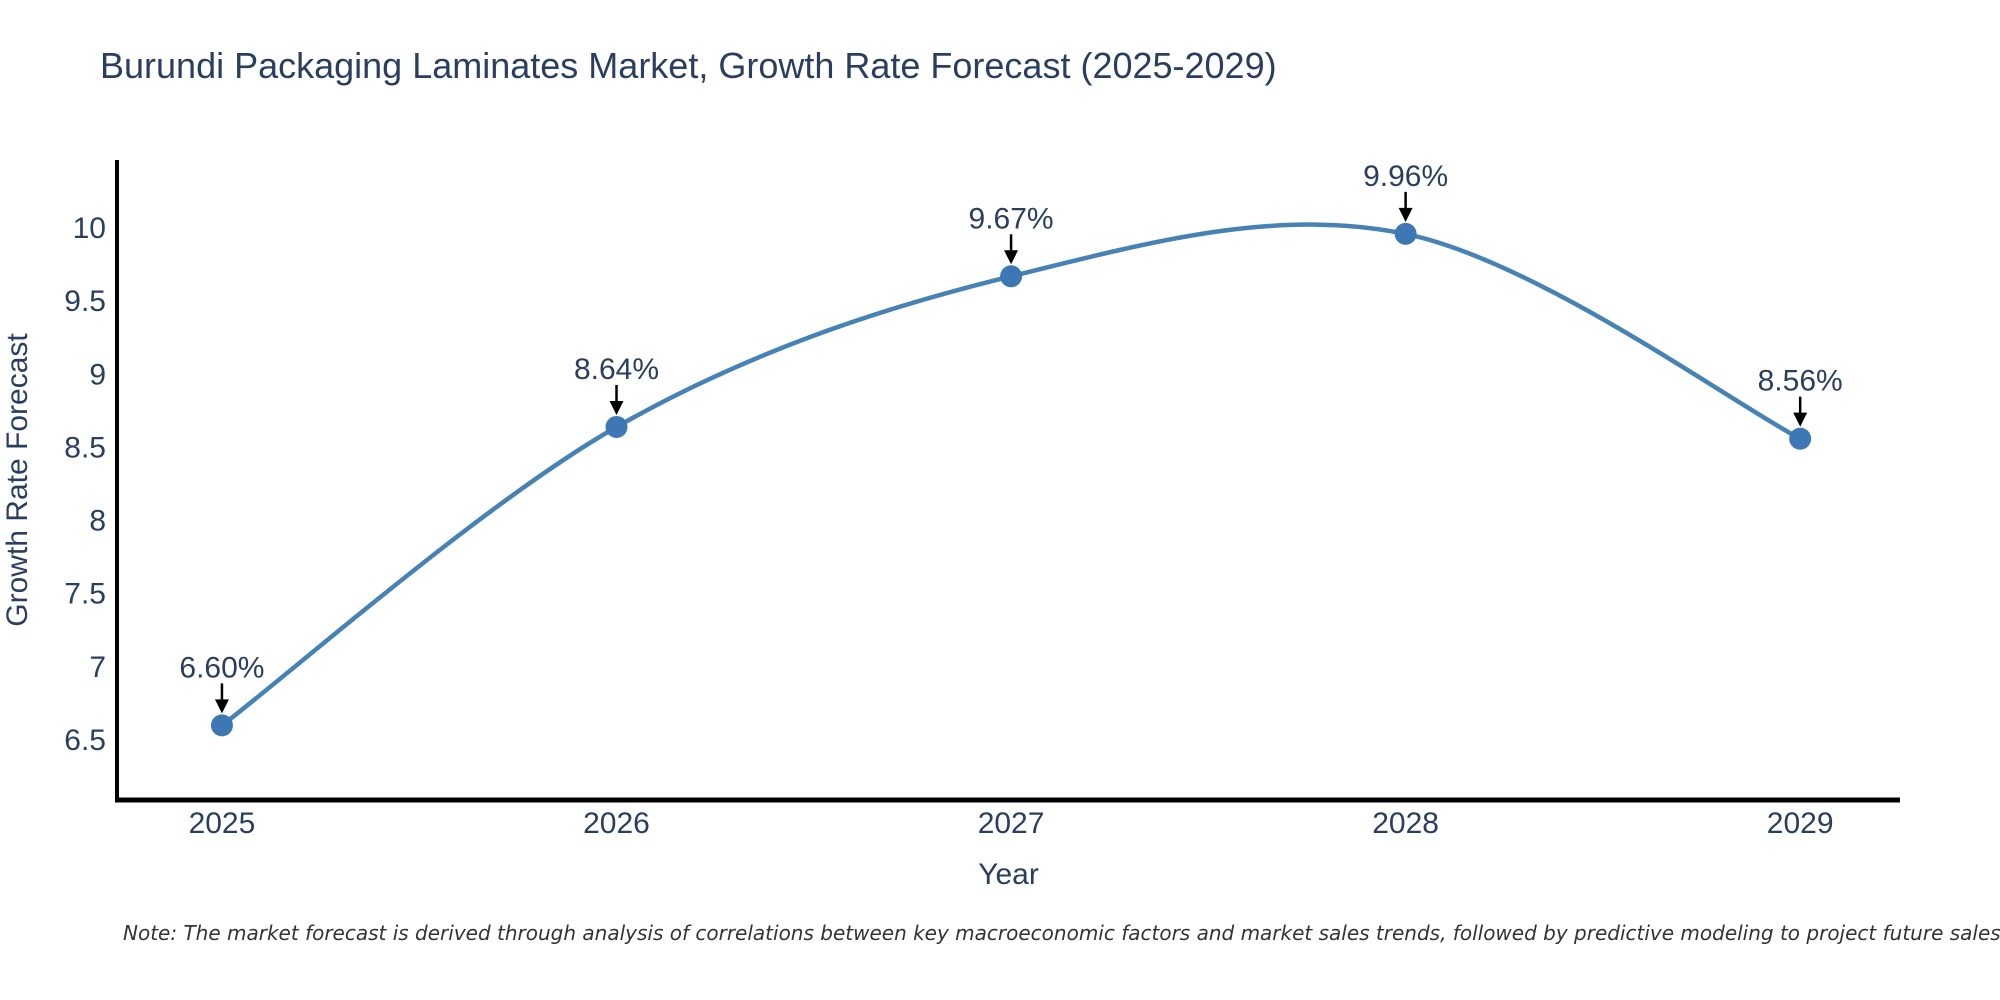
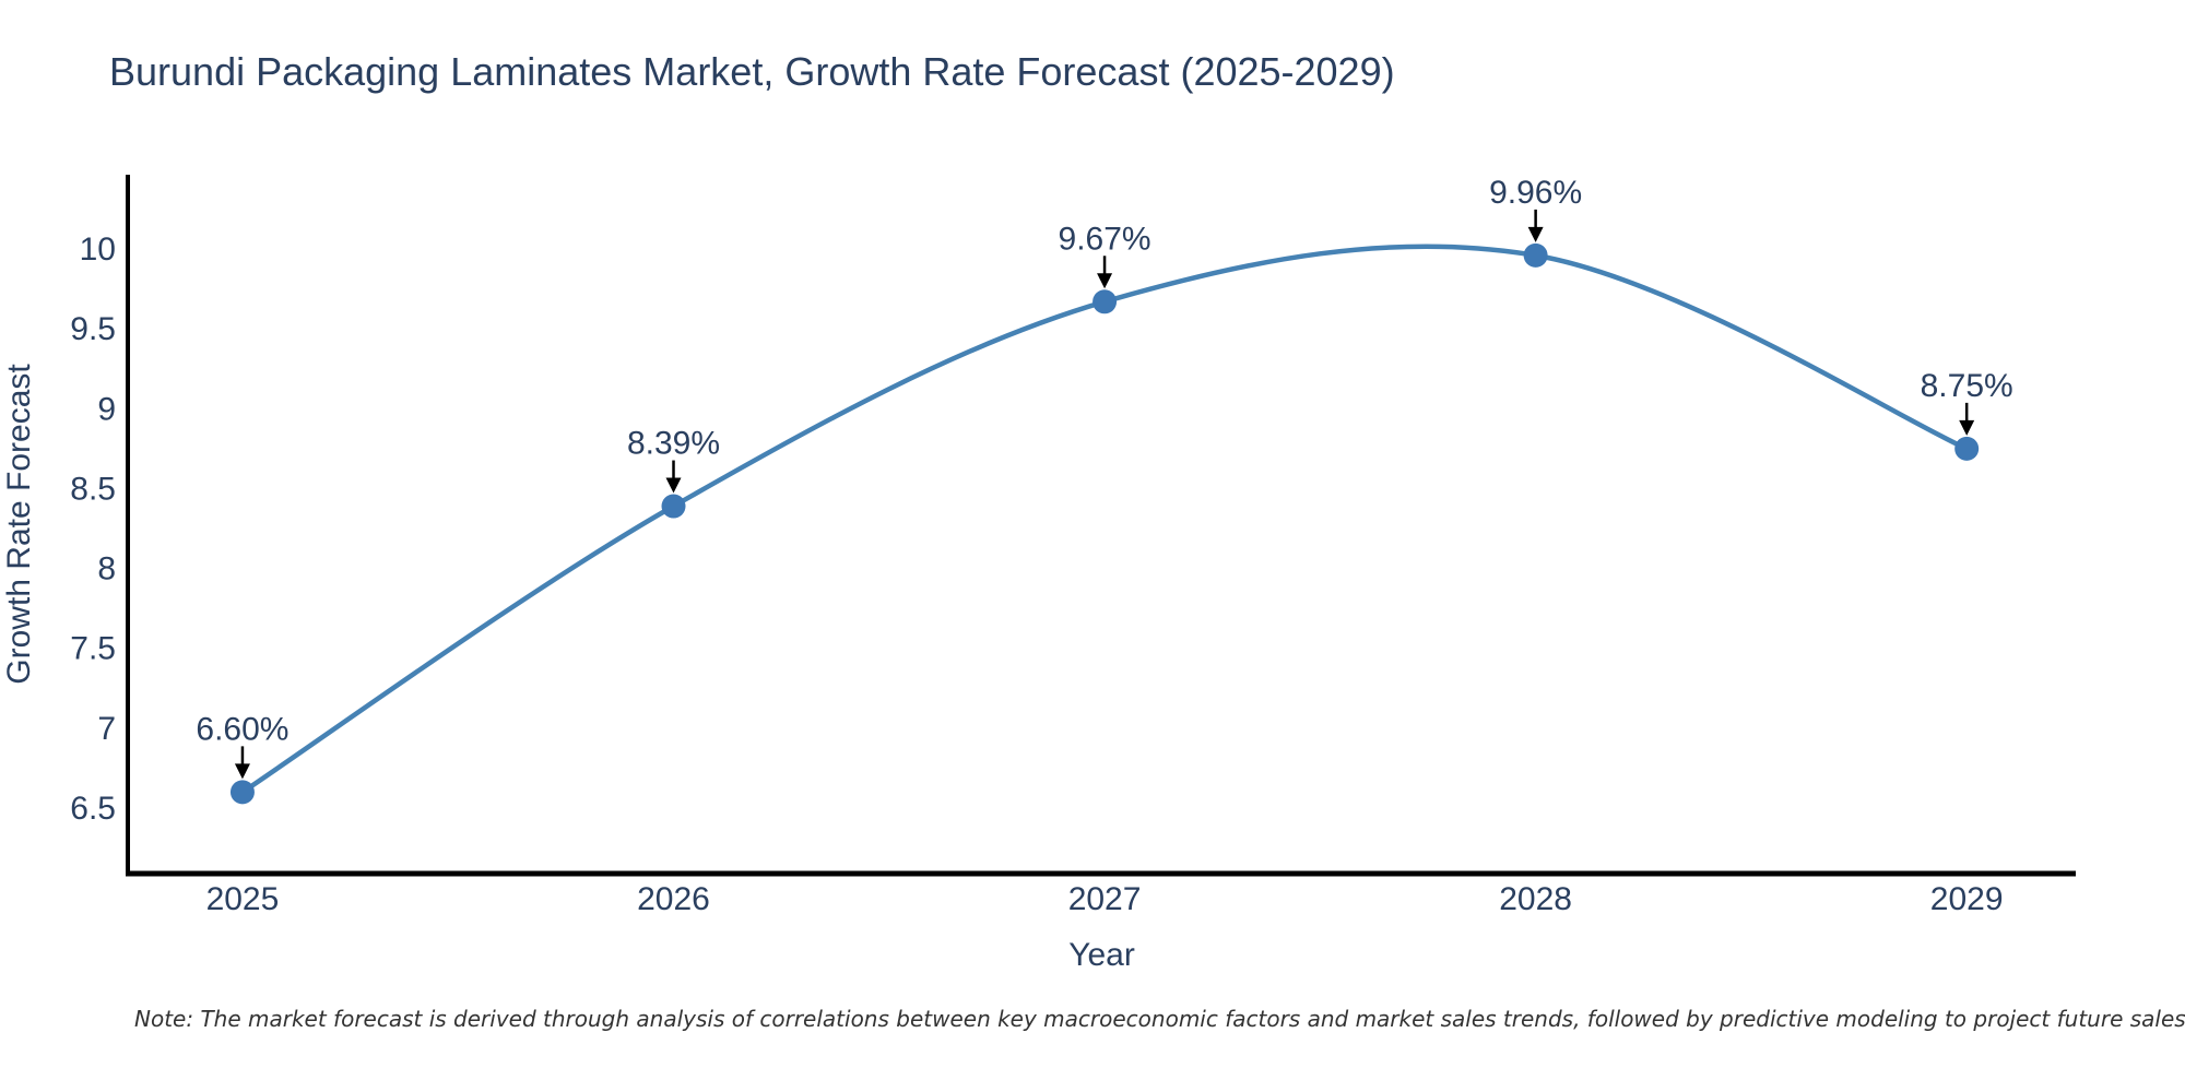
2026: 8.64% -> 8.39%
2029: 8.56% -> 8.75%
